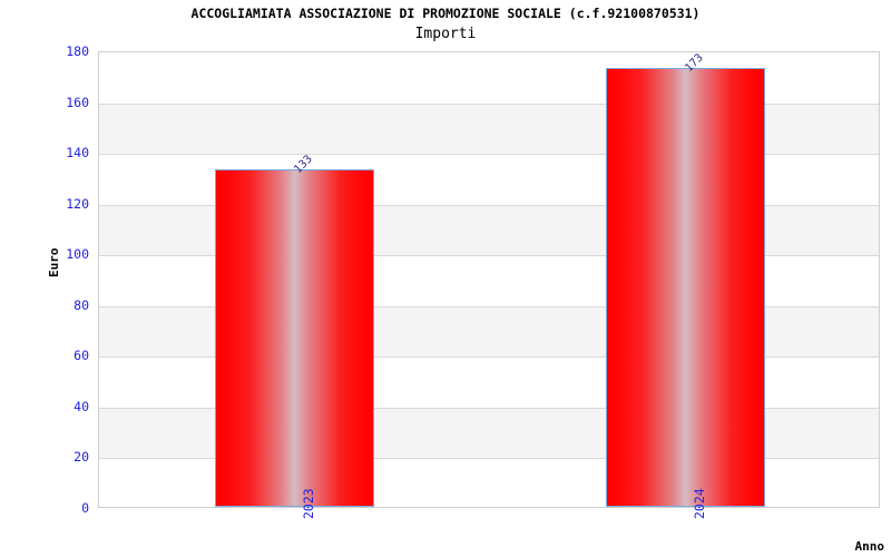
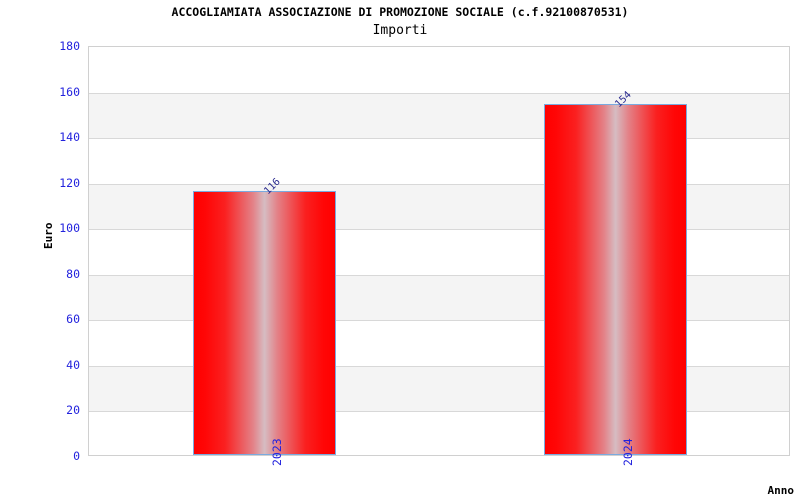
2023: 133 -> 116
2024: 173 -> 154
